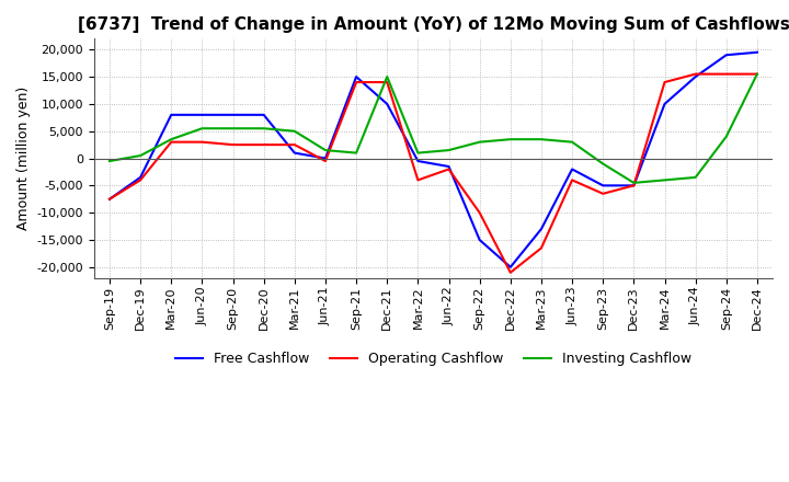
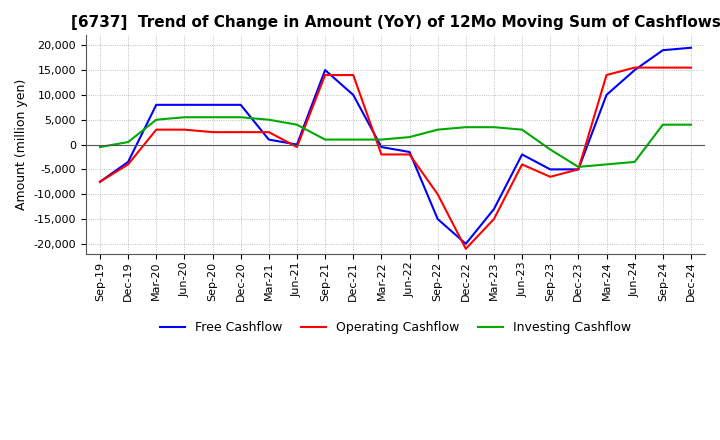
Investing Cashflow/Mar-20: 3,500 -> 5,000
Investing Cashflow/Jun-21: 1,500 -> 4,000
Investing Cashflow/Dec-21: 15,000 -> 1,000
Operating Cashflow/Mar-22: -4,000 -> -2,000
Operating Cashflow/Mar-23: -16,500 -> -15,000
Investing Cashflow/Dec-24: 15,500 -> 4,000
